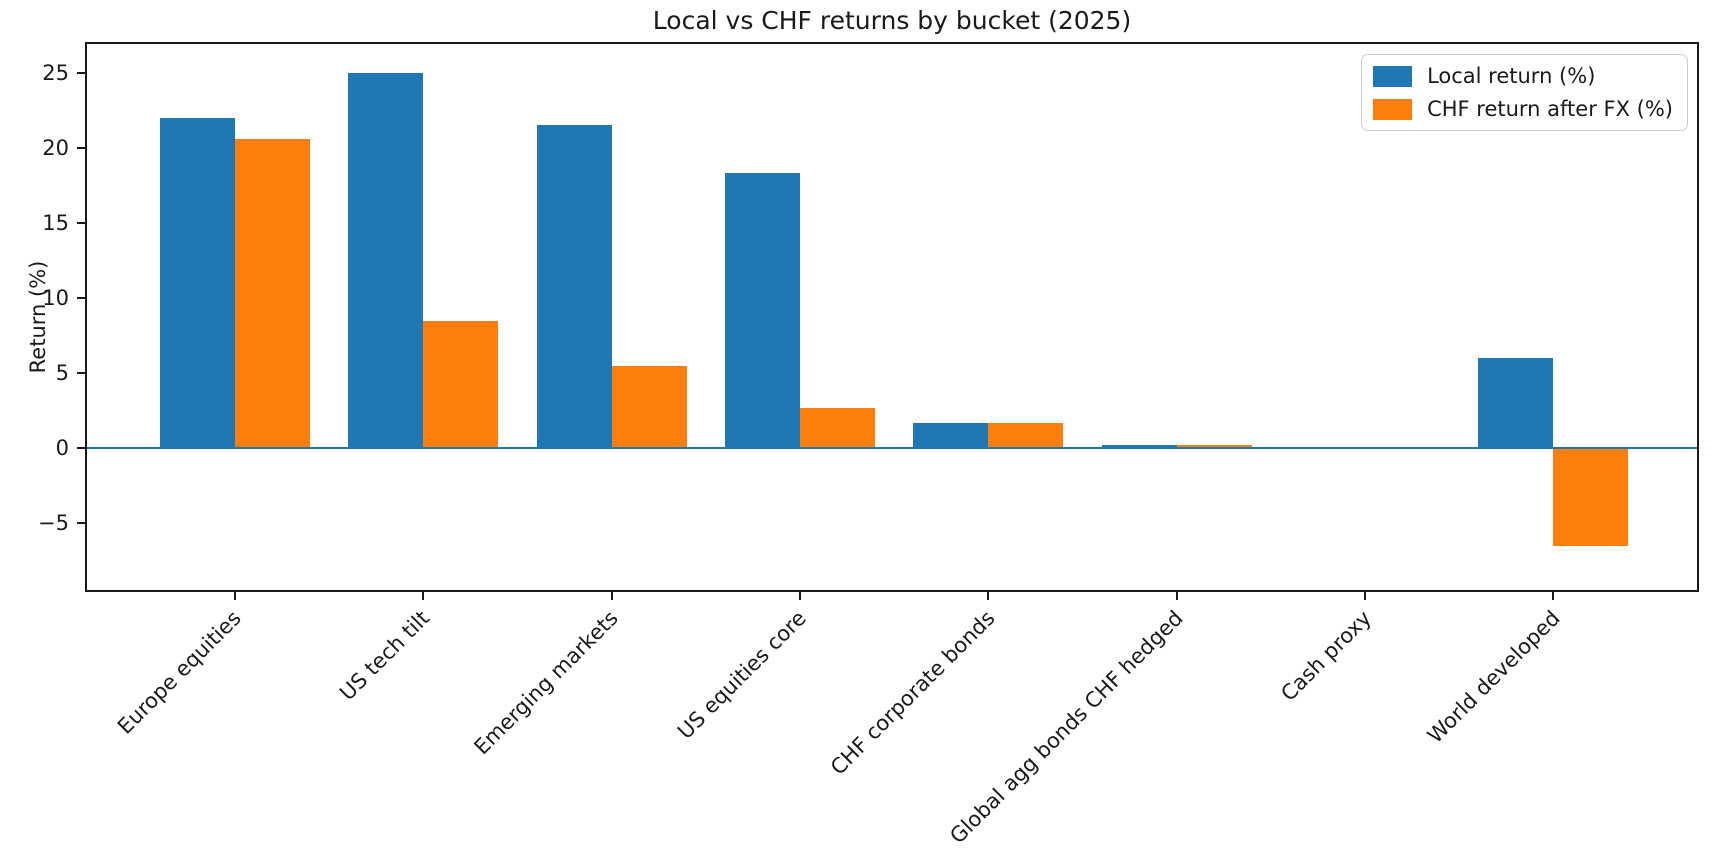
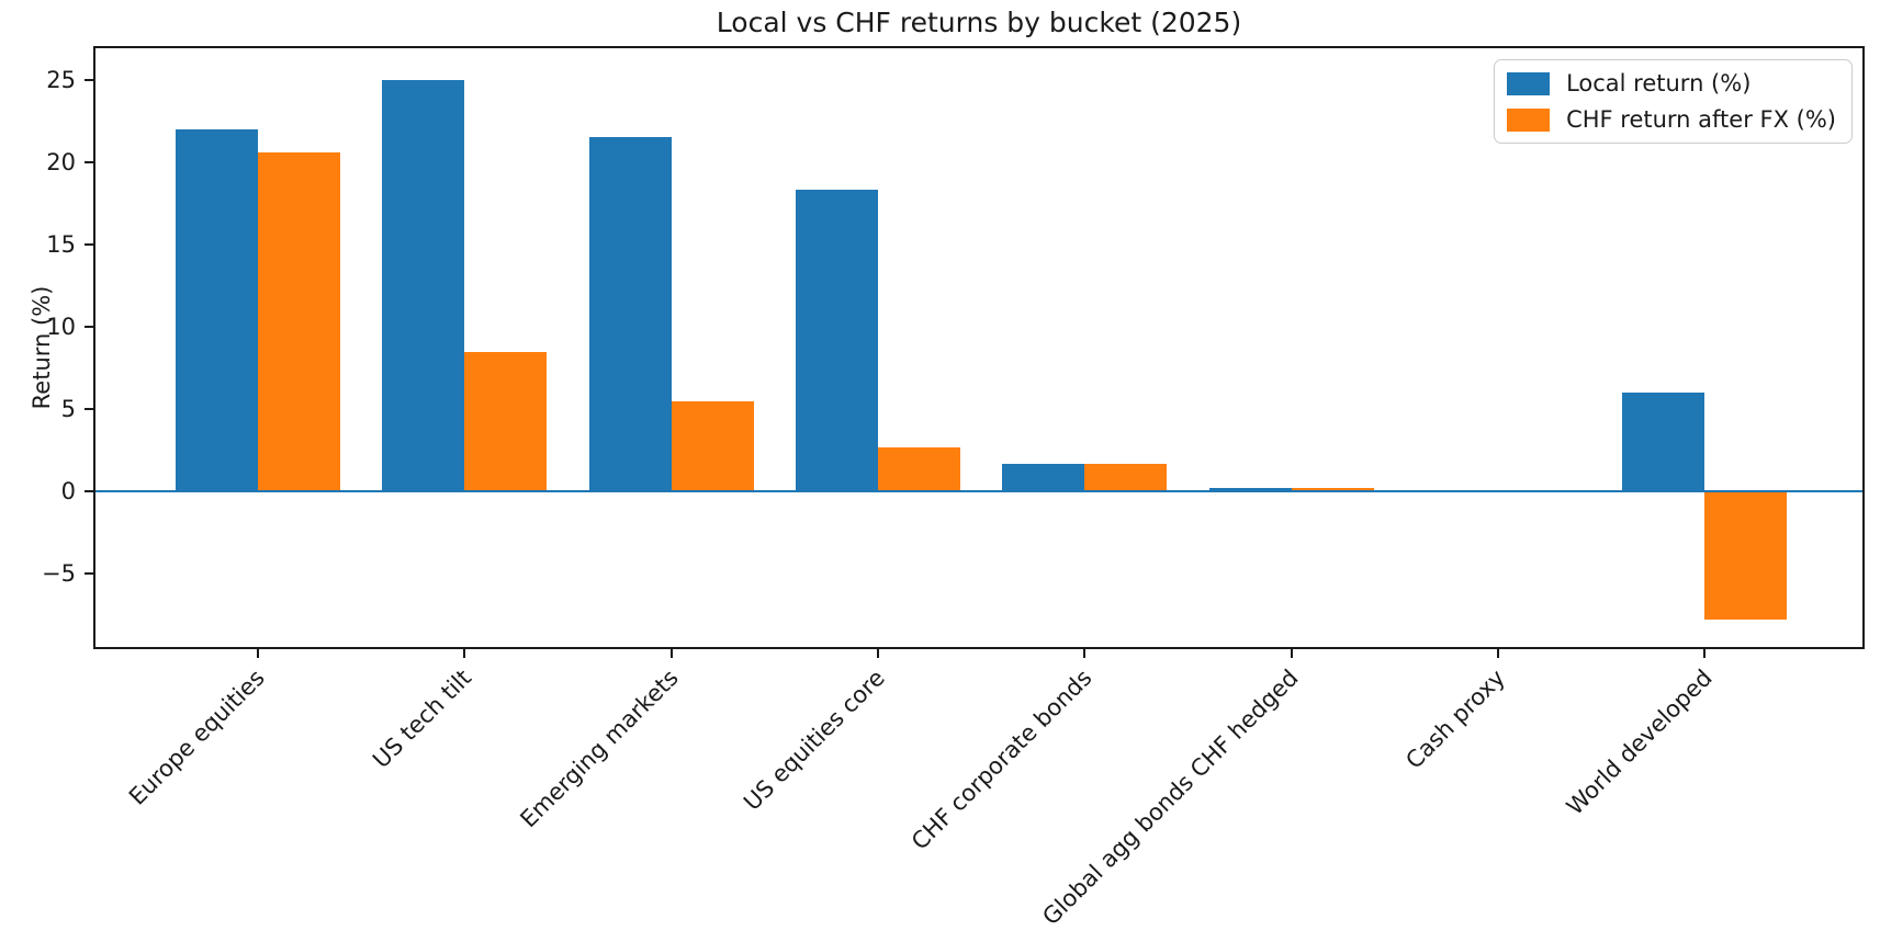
CHF return after FX (%)/World developed: -6.5 -> -7.8
